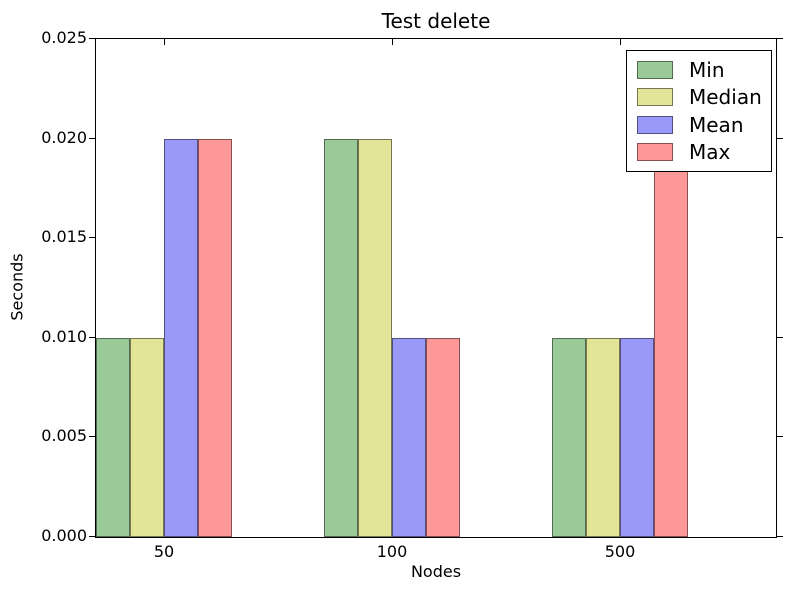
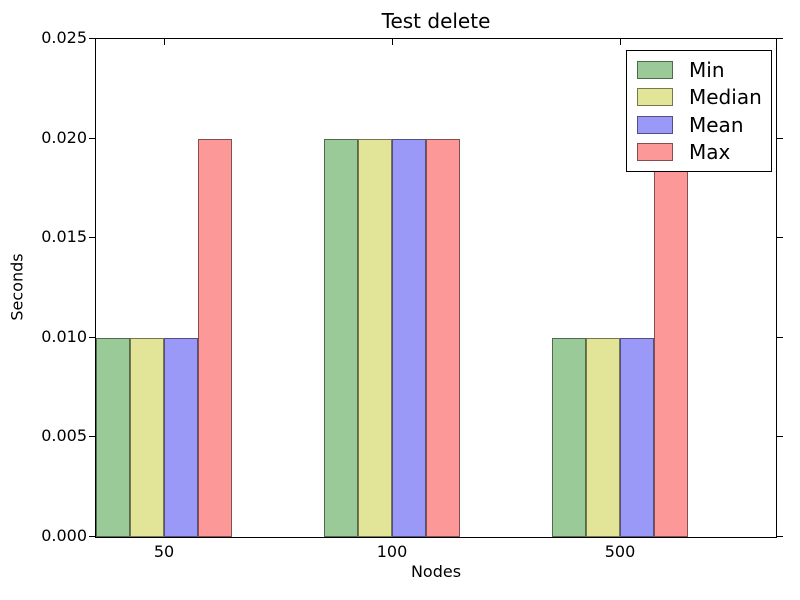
Mean/50: 0.02 -> 0.01
Mean/100: 0.01 -> 0.02
Max/100: 0.01 -> 0.02
